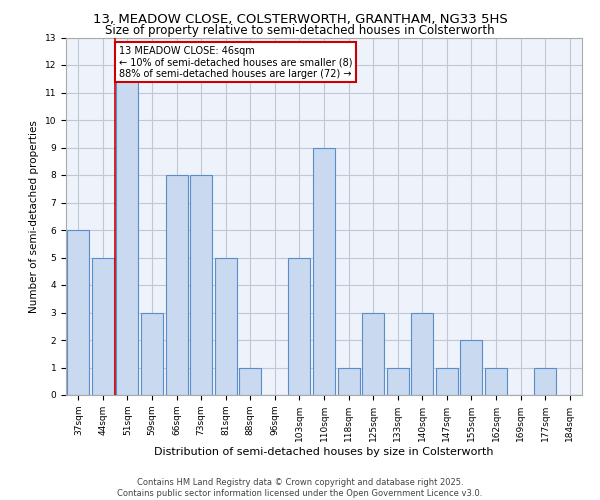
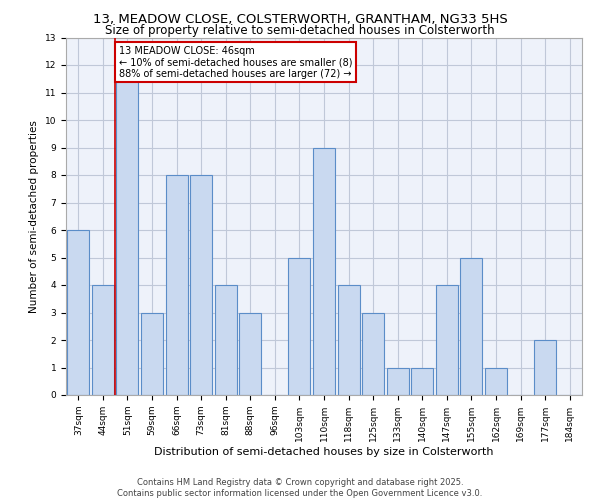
44sqm: 5 -> 4
81sqm: 5 -> 4
88sqm: 1 -> 3
118sqm: 1 -> 4
140sqm: 3 -> 1
147sqm: 1 -> 4
155sqm: 2 -> 5
177sqm: 1 -> 2
